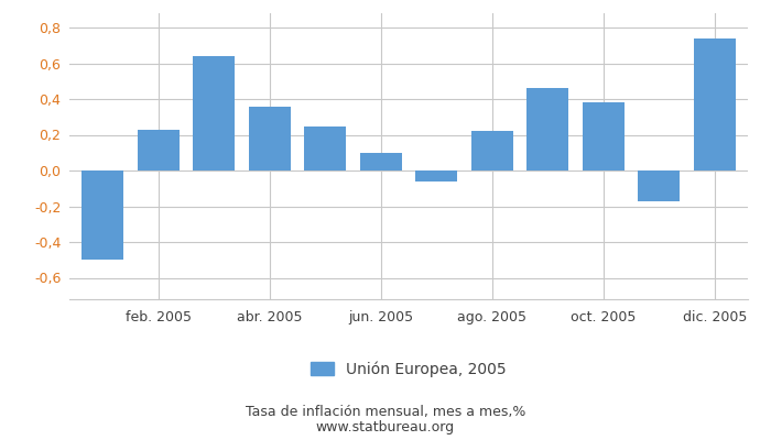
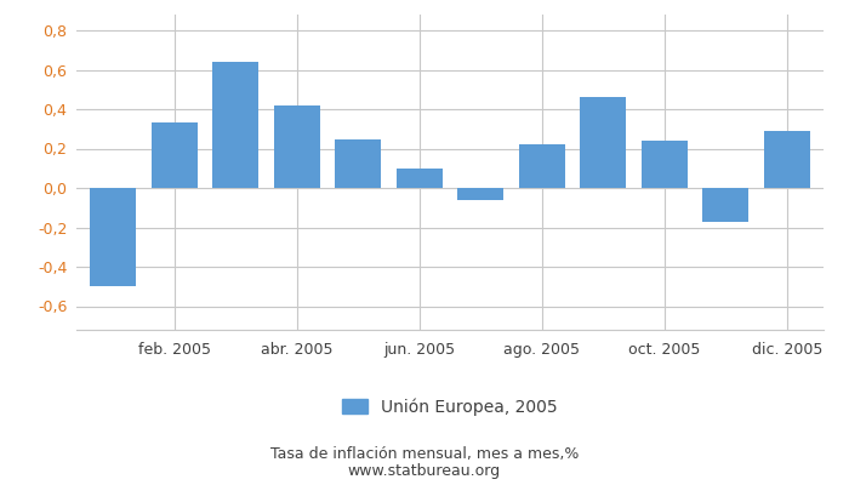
feb. 2005: 0,23 -> 0,33
abr. 2005: 0,36 -> 0,42
oct. 2005: 0,38 -> 0,24
dic. 2005: 0,74 -> 0,29
